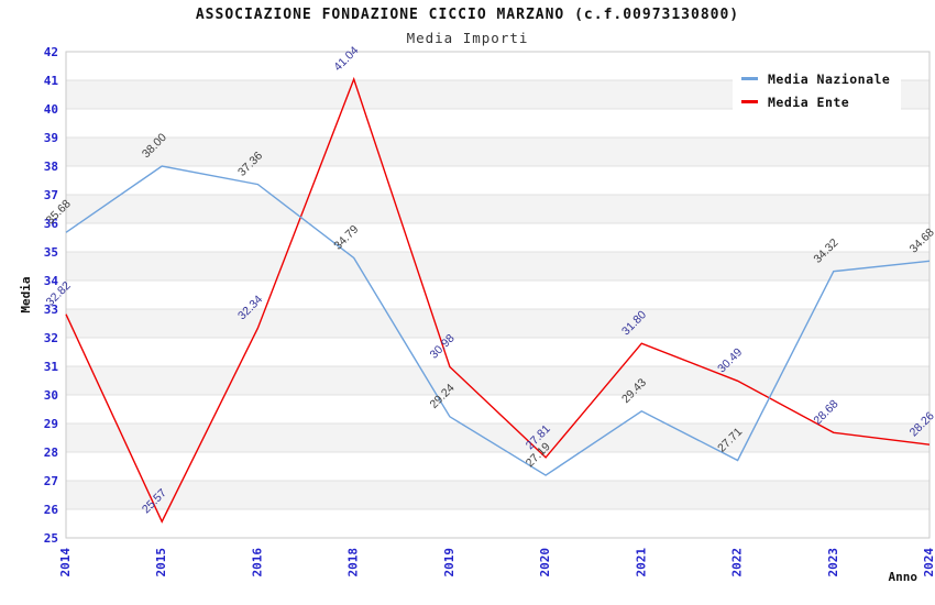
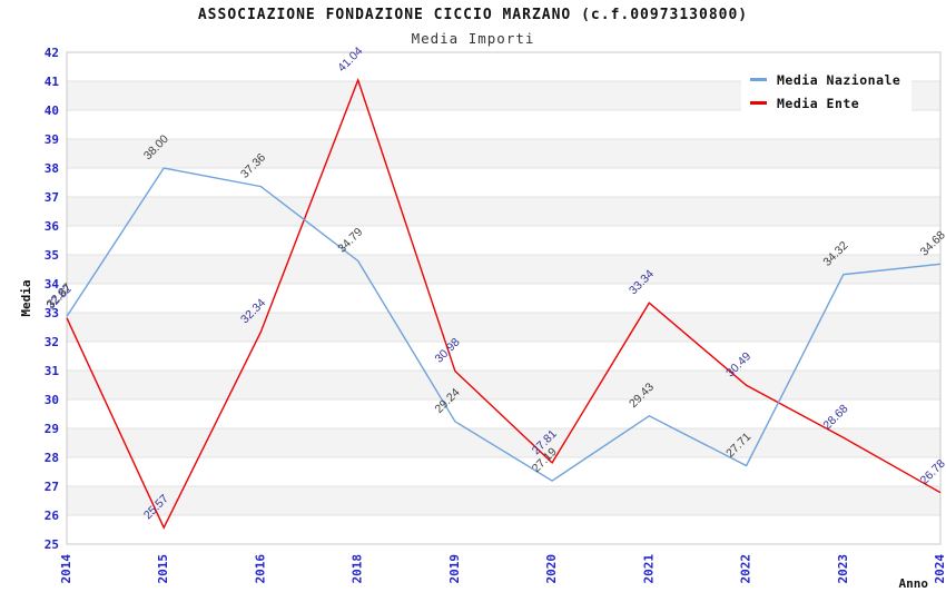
Media Nazionale/2014: 35.68 -> 32.87
Media Ente/2021: 31.80 -> 33.34
Media Ente/2024: 28.26 -> 26.78
